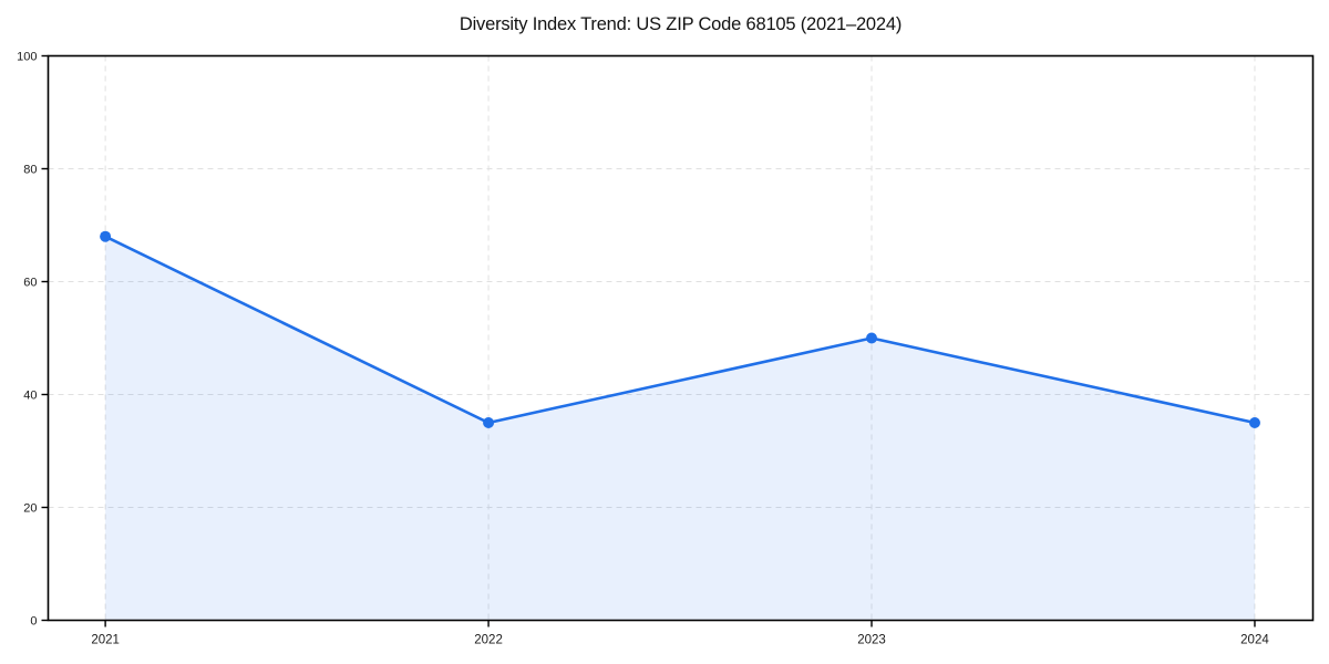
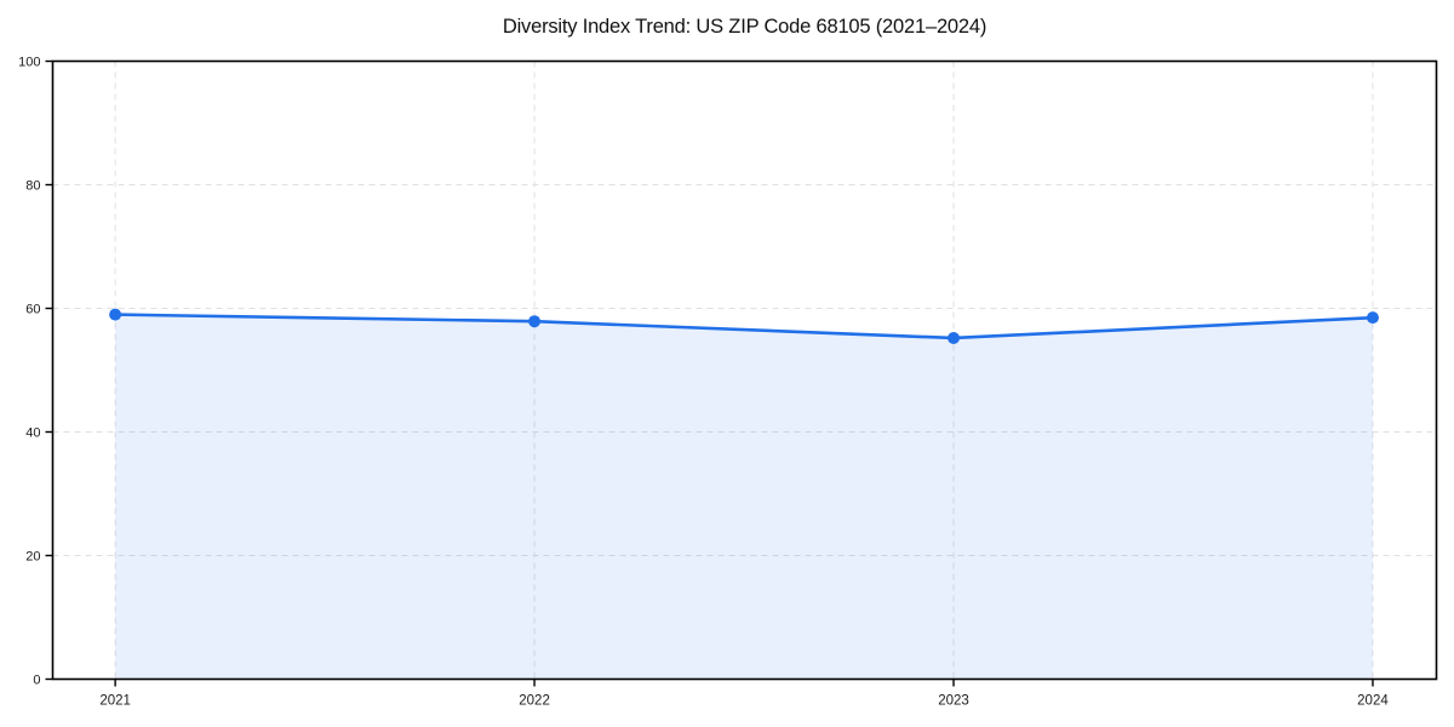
2021: 68 -> 59
2022: 35 -> 58
2023: 50 -> 55
2024: 35 -> 58
